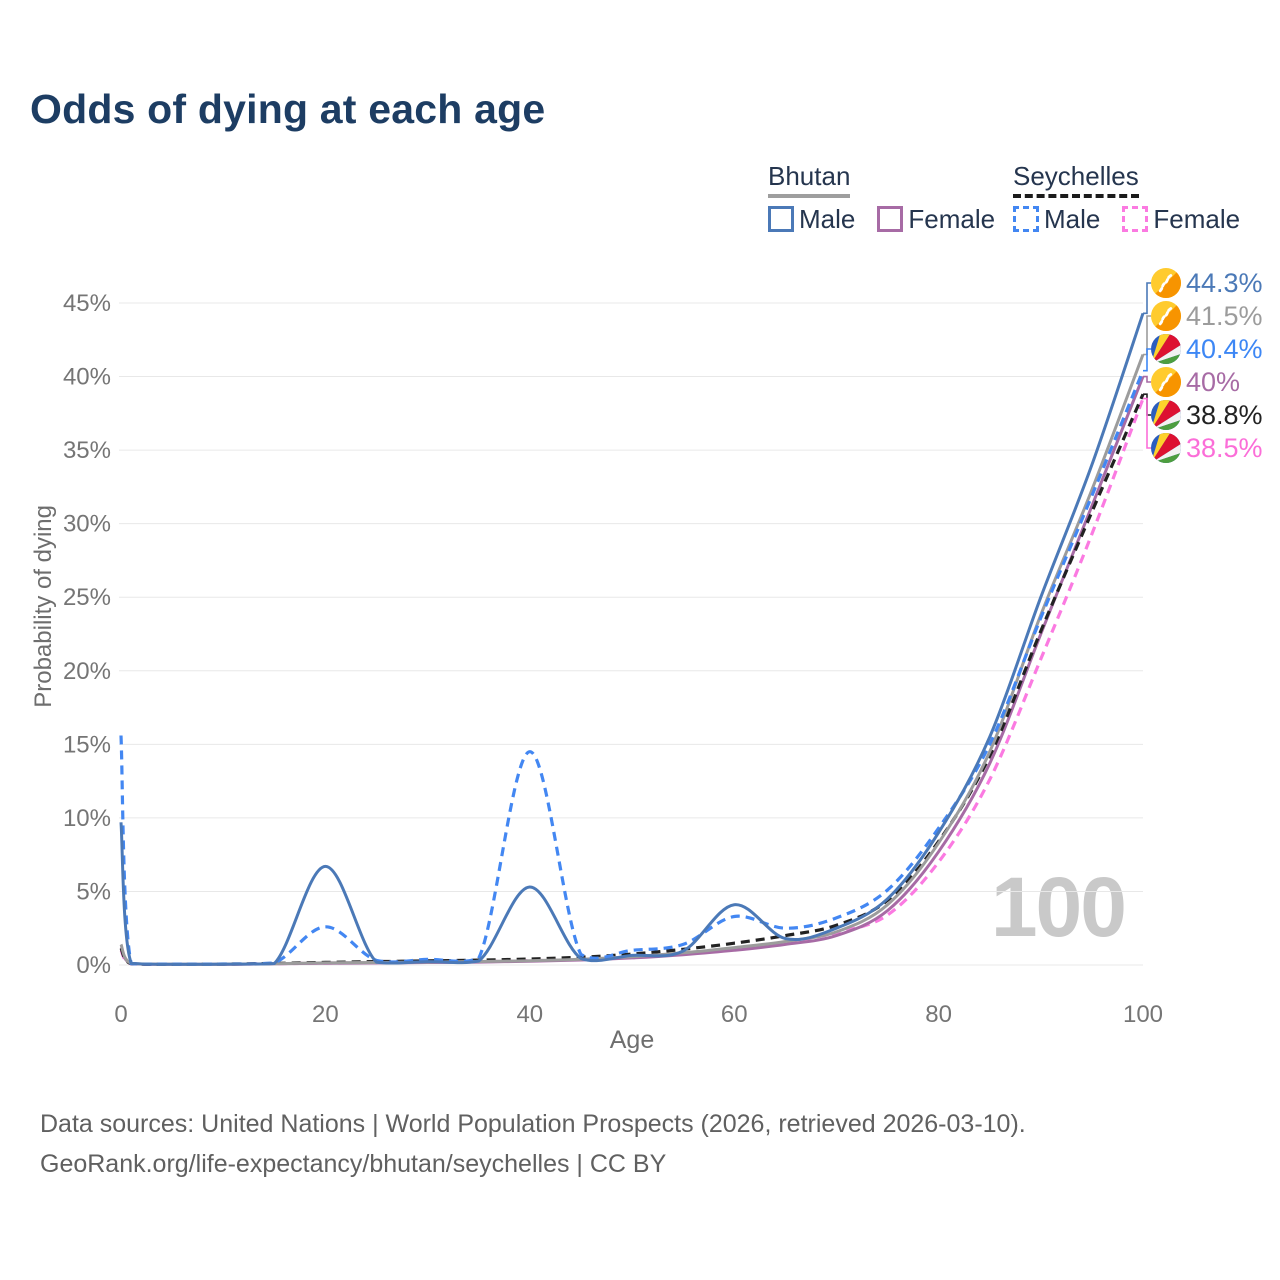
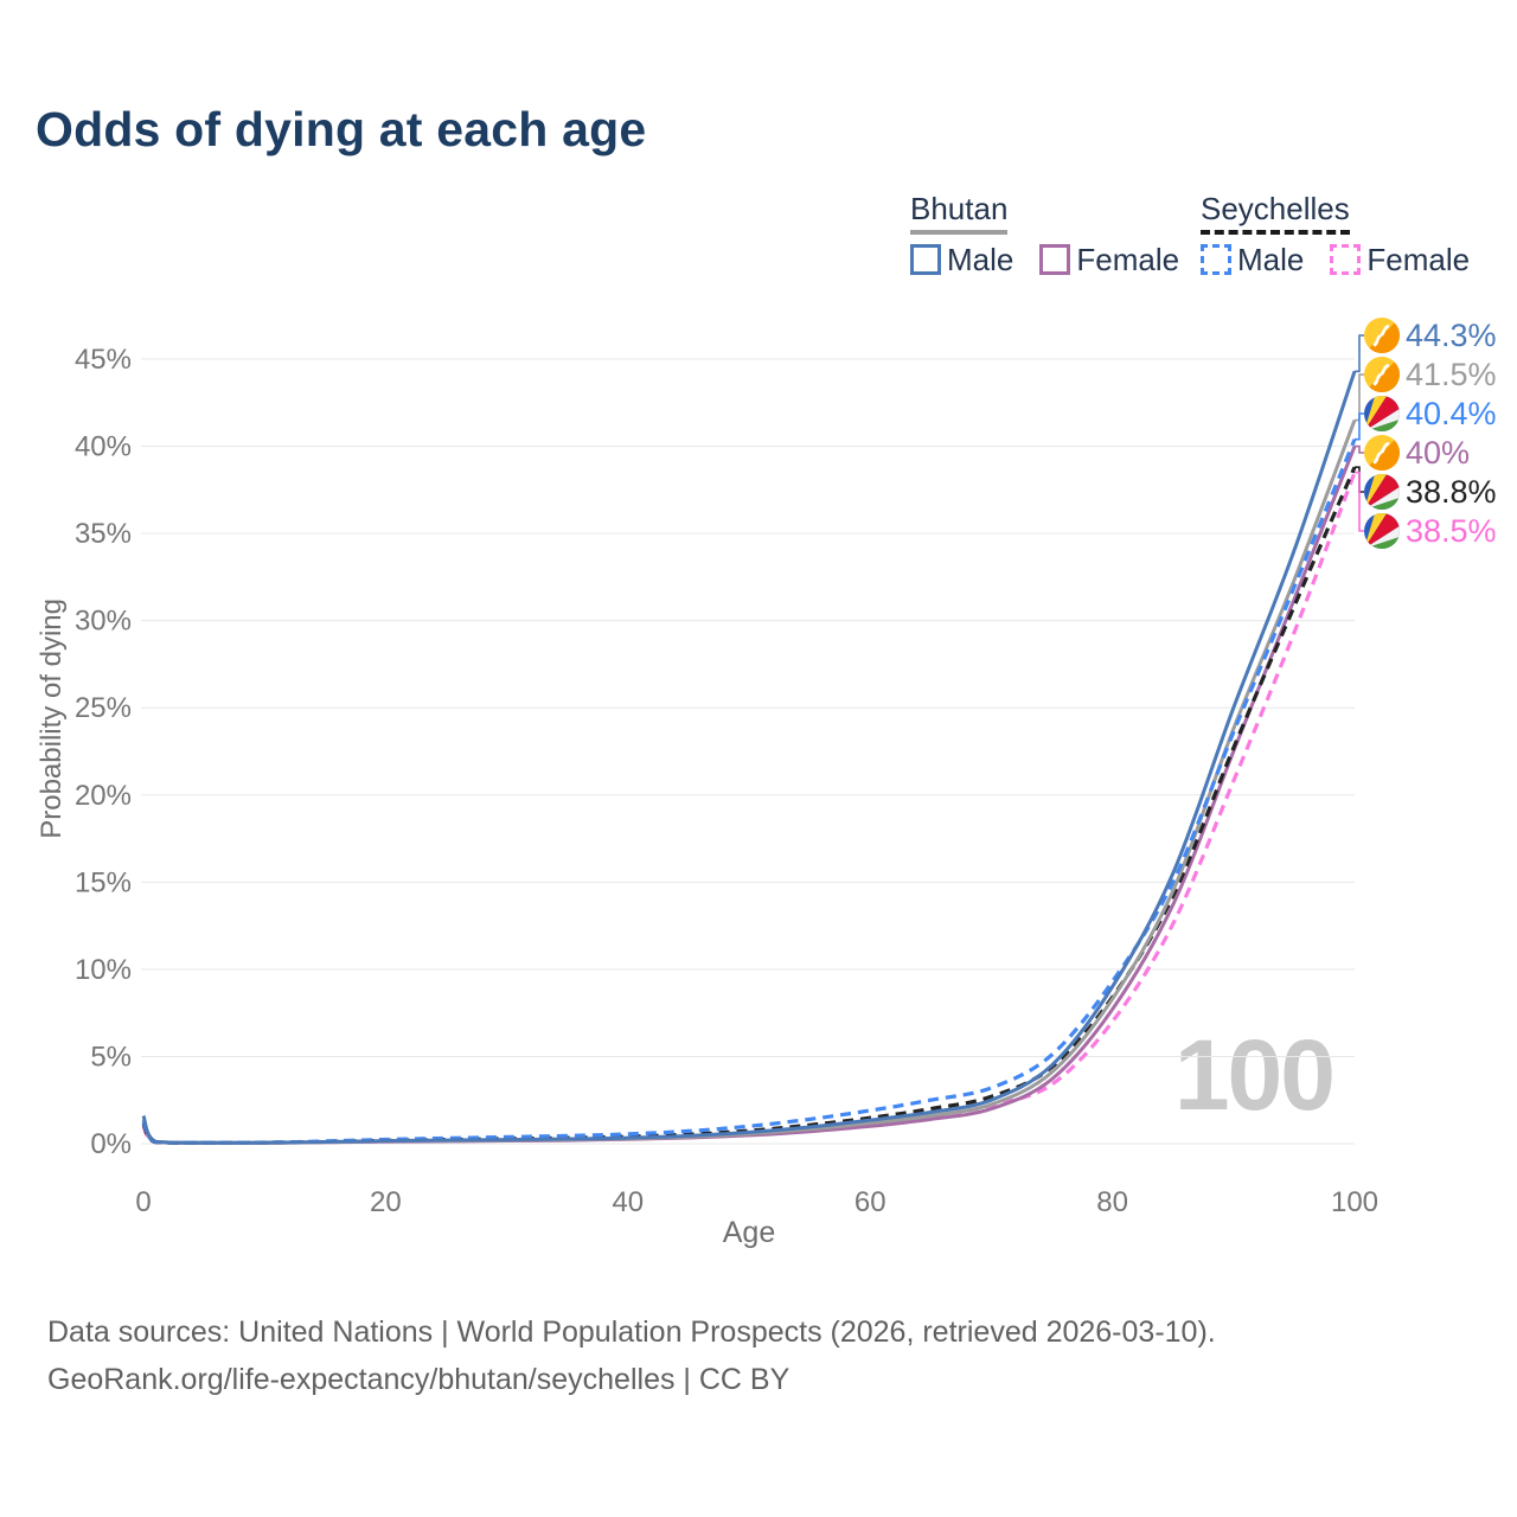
Seychelles Male/0: 15.6% -> 1.3%
Bhutan Male/0: 9.7% -> 1.6%
Seychelles Male/20: 2.6% -> 0.2%
Bhutan Male/20: 6.7% -> 0.2%
Seychelles Male/40: 14.5% -> 0.6%
Bhutan Male/40: 5.3% -> 0.3%
Seychelles Male/60: 3.3% -> 1.9%
Bhutan Male/60: 4.1% -> 1.4%
